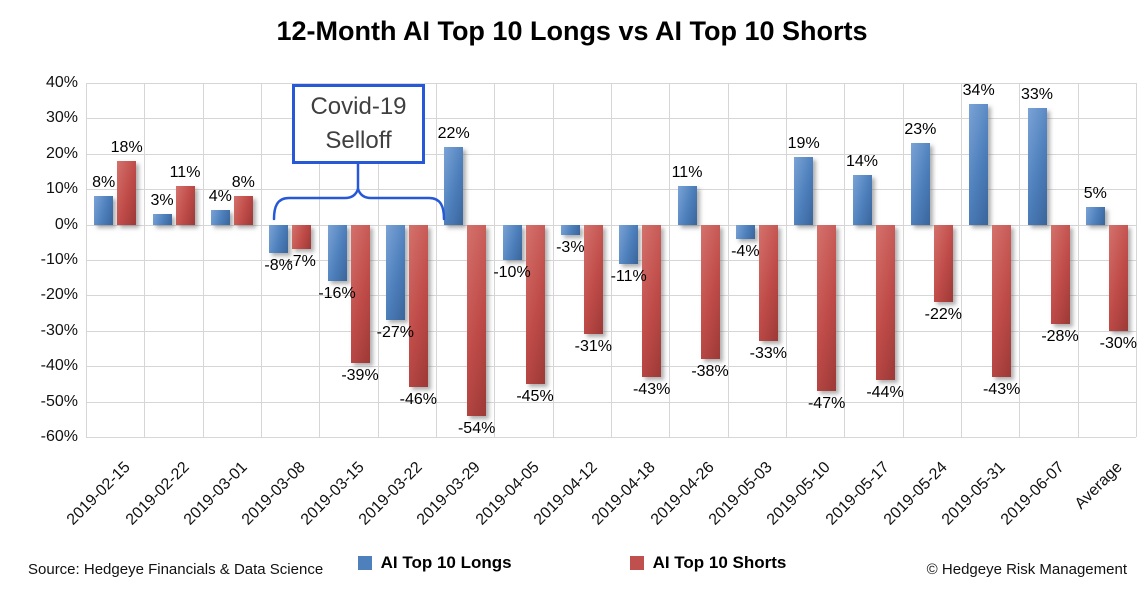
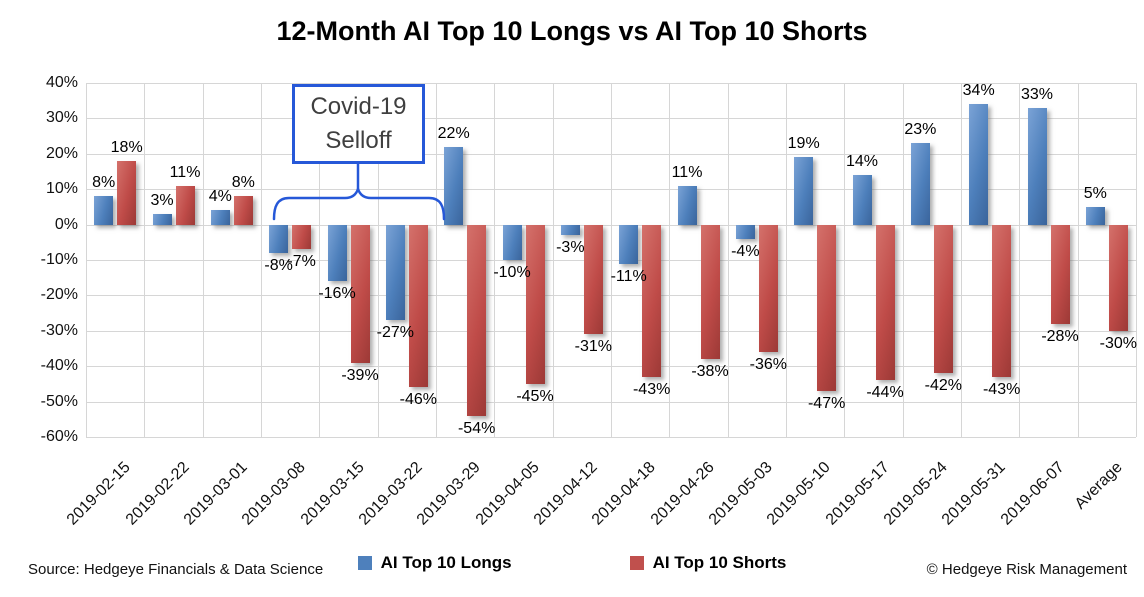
AI Top 10 Shorts/2019-05-03: -33% -> -36%
AI Top 10 Shorts/2019-05-24: -22% -> -42%
